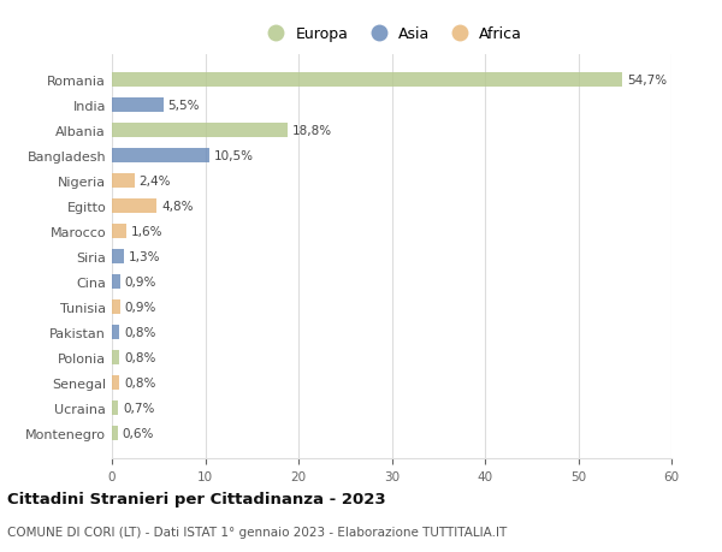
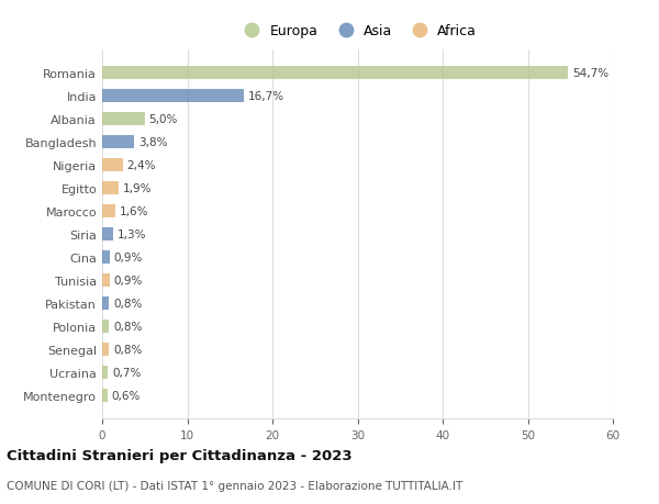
India: 5,5% -> 16,7%
Albania: 18,8% -> 5,0%
Bangladesh: 10,5% -> 3,8%
Egitto: 4,8% -> 1,9%
